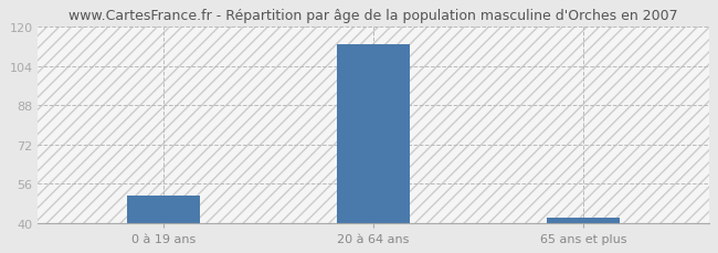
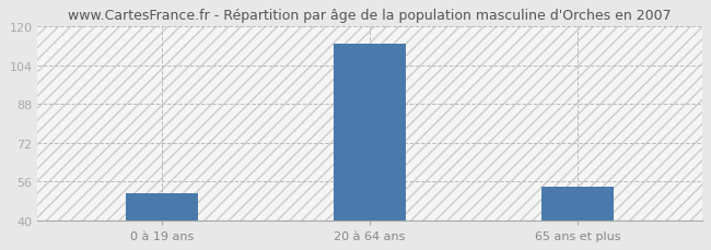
65 ans et plus: 42 -> 54
